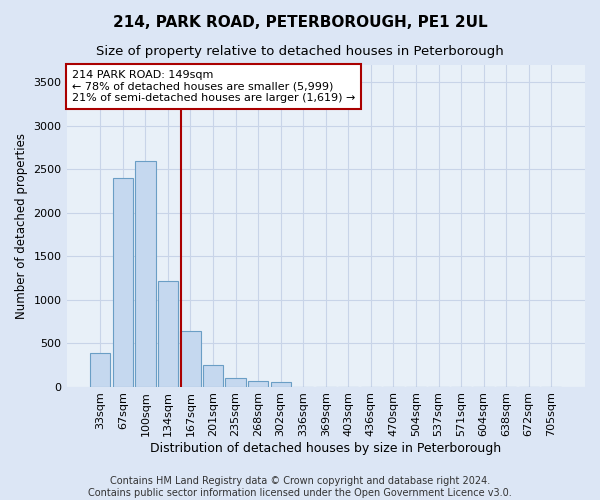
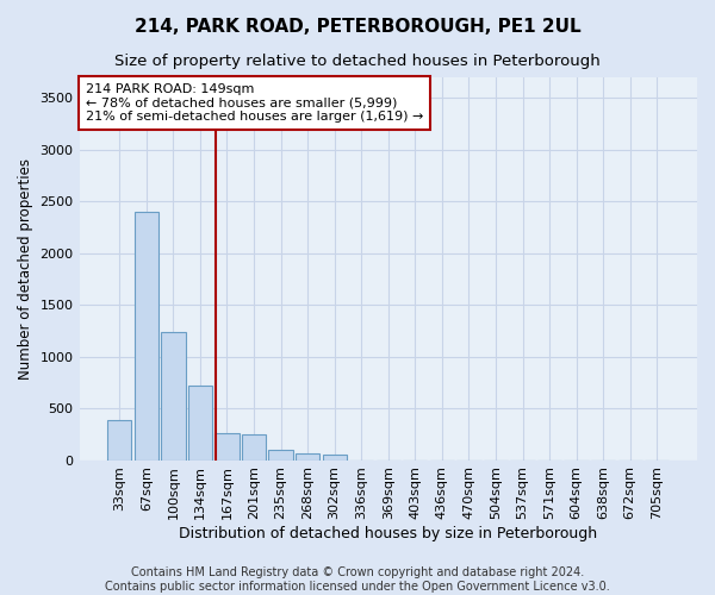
100sqm: 2600 -> 1240
134sqm: 1220 -> 720
167sqm: 640 -> 260
